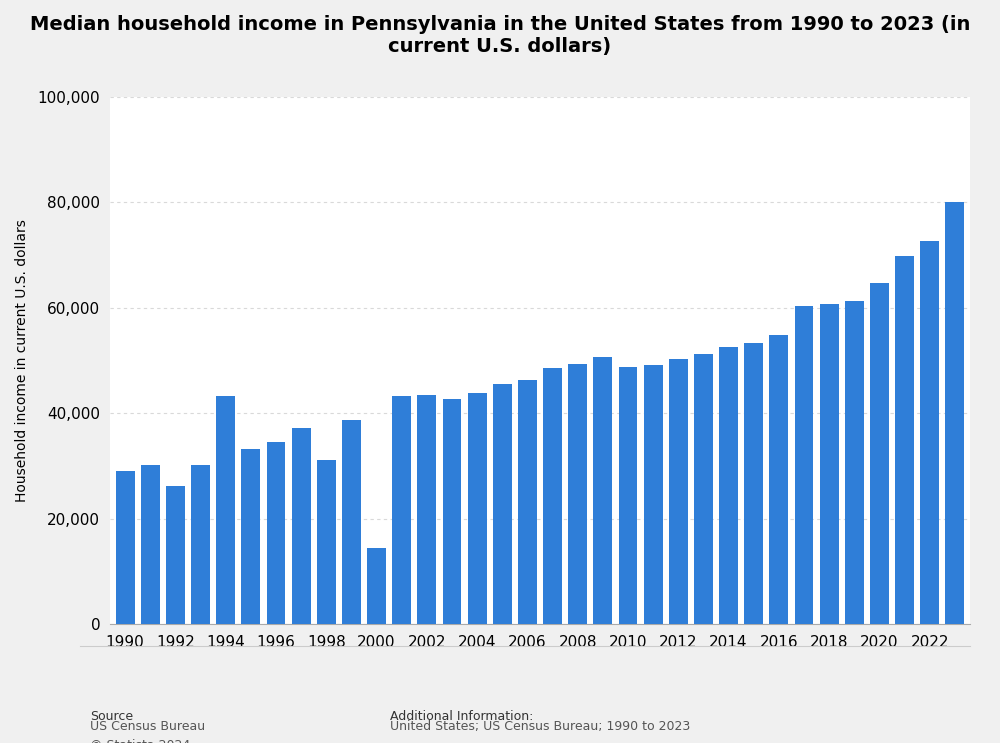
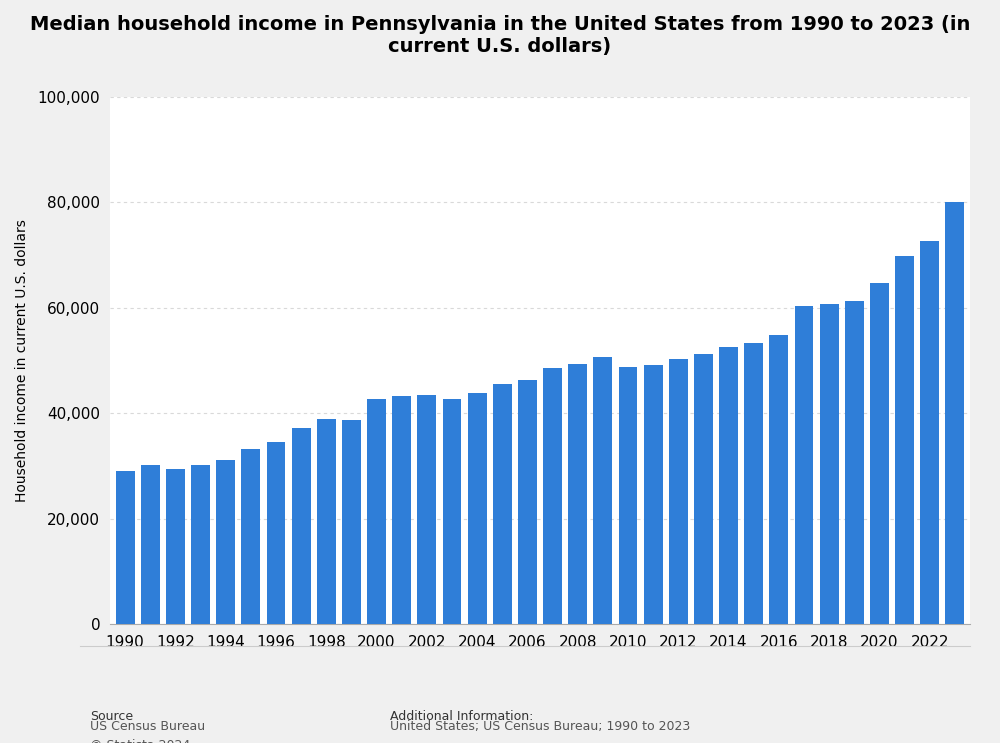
1992: 26,200 -> 29,500
1994: 43,200 -> 31,200
1998: 31,200 -> 38,900
2000: 14,400 -> 42,700
